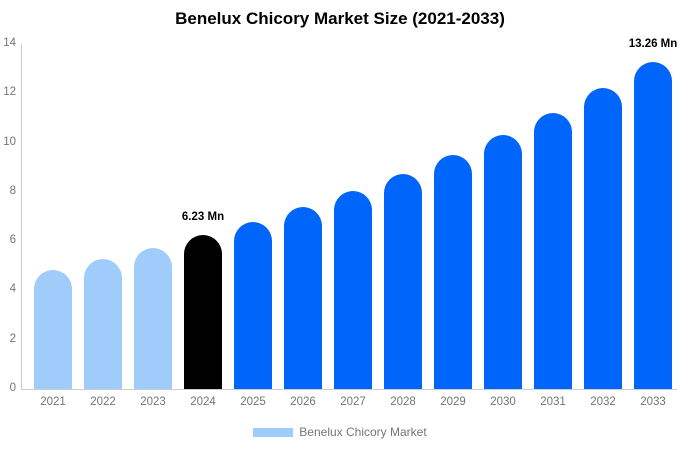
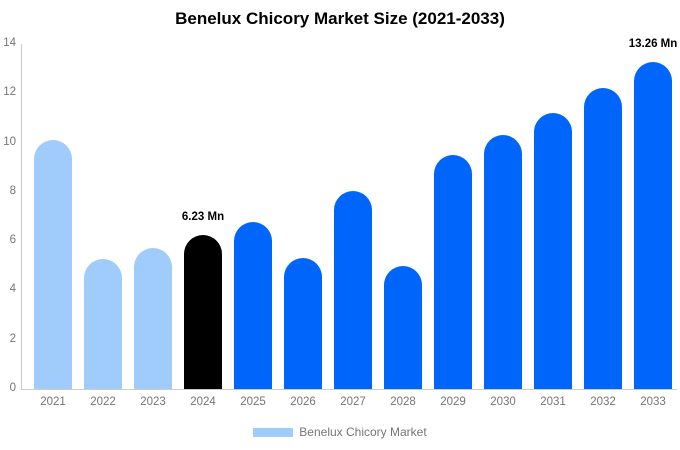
2021: 4.8 -> 10.1
2026: 7.4 -> 5.3
2028: 8.7 -> 5.0
